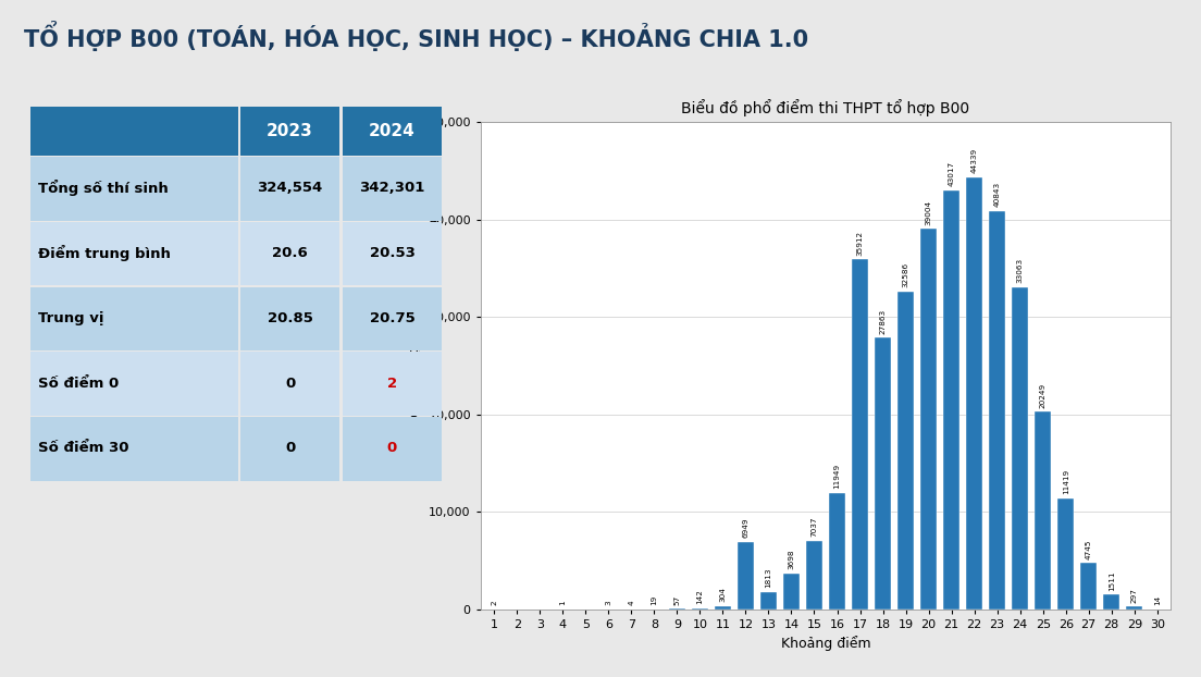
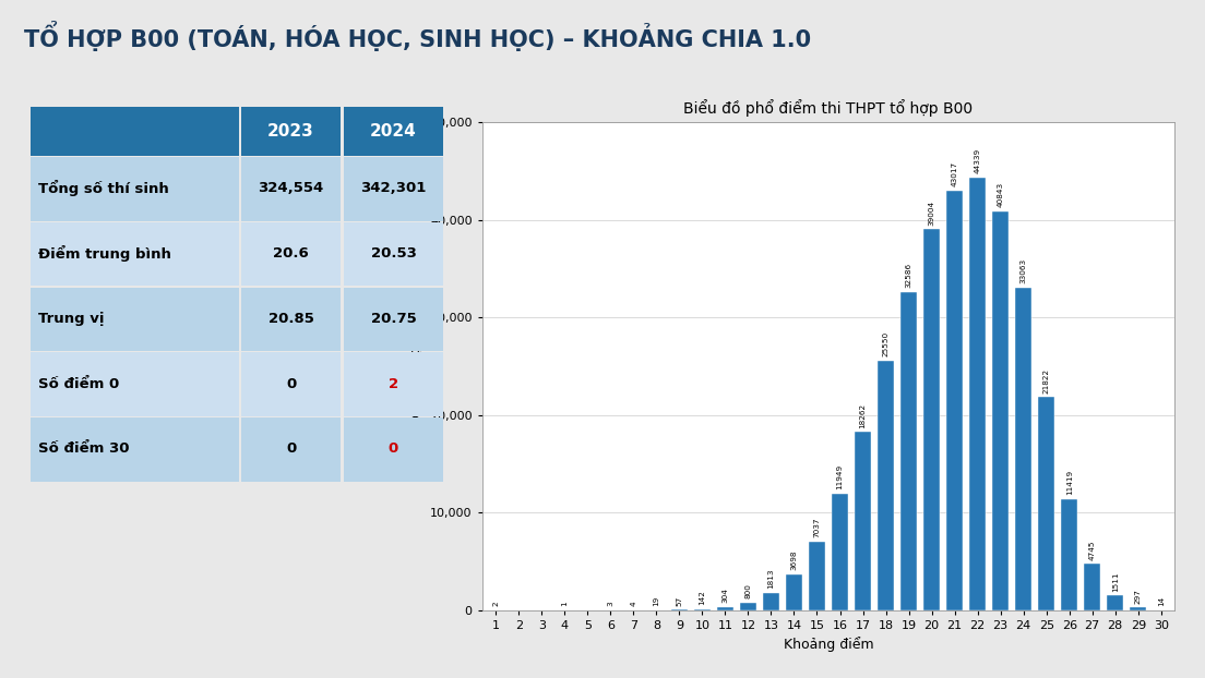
12: 6949 -> 800
17: 35912 -> 18262
18: 27863 -> 25550
25: 20249 -> 21822
